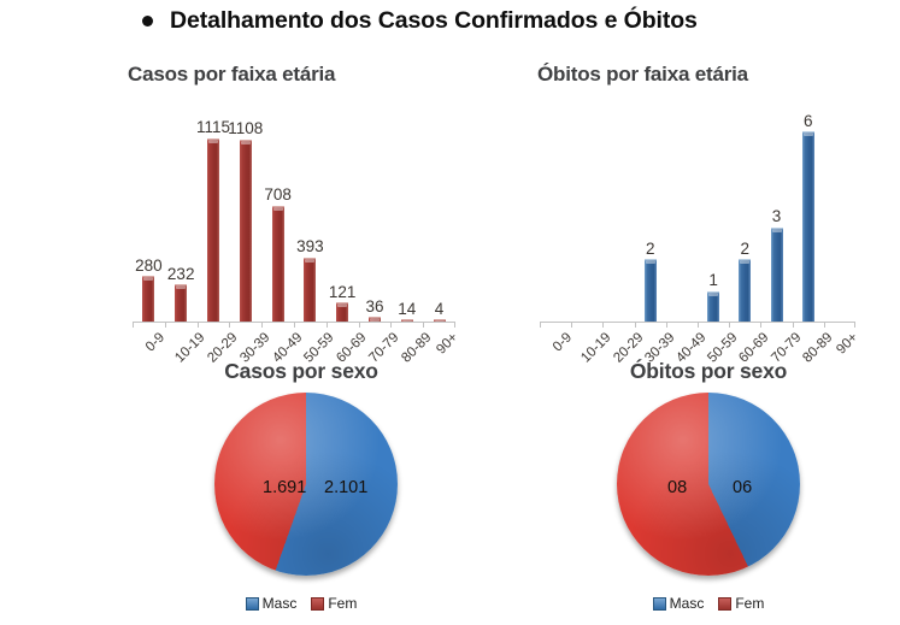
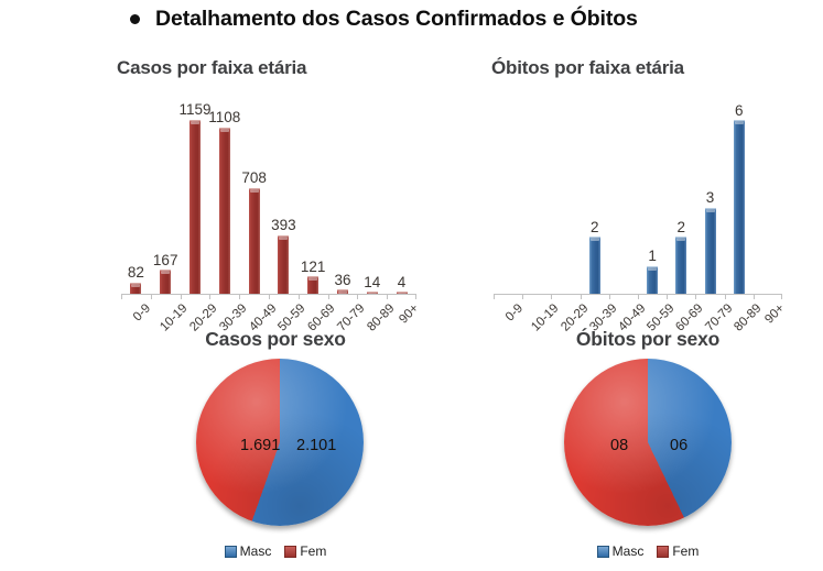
Casos por faixa etária/0-9: 280 -> 82
Casos por faixa etária/10-19: 232 -> 167
Casos por faixa etária/20-29: 1115 -> 1159
